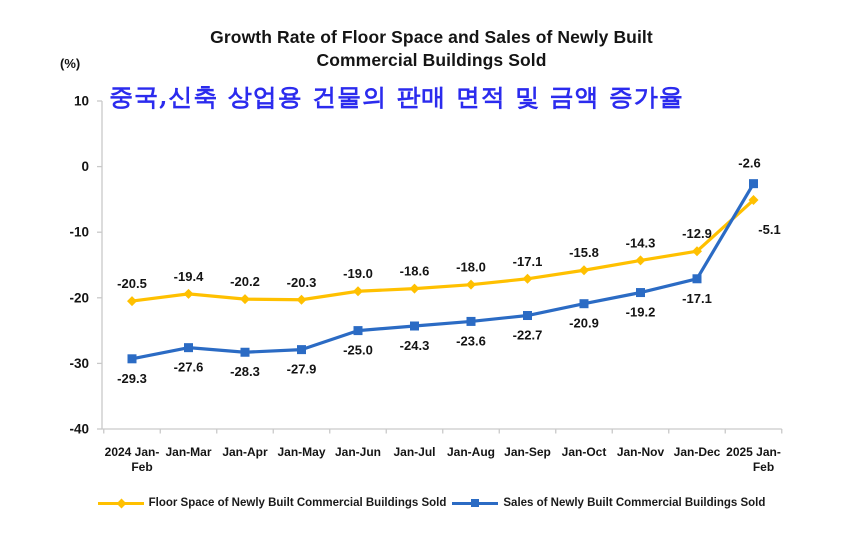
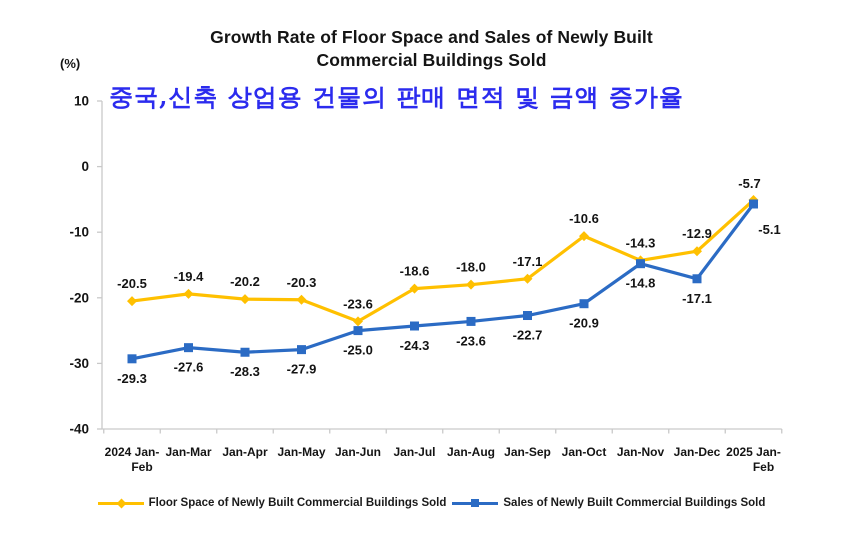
Floor Space of Newly Built Commercial Buildings Sold/Jan-Jun: -19.0 -> -23.6
Floor Space of Newly Built Commercial Buildings Sold/Jan-Oct: -15.8 -> -10.6
Sales of Newly Built Commercial Buildings Sold/Jan-Nov: -19.2 -> -14.8
Sales of Newly Built Commercial Buildings Sold/2025 Jan- Feb: -2.6 -> -5.7
